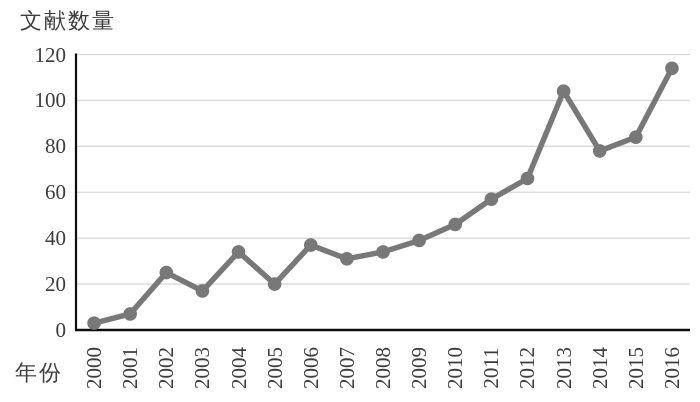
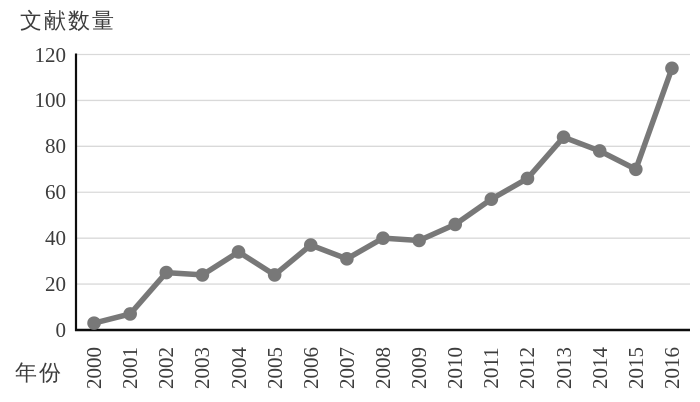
2003: 17 -> 24
2005: 20 -> 24
2008: 34 -> 40
2013: 104 -> 84
2015: 84 -> 70
